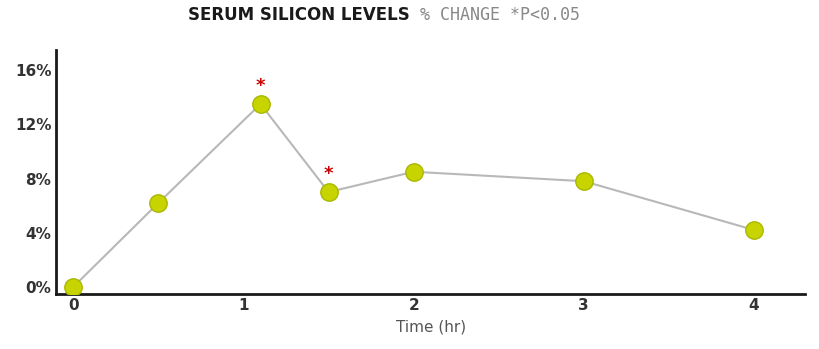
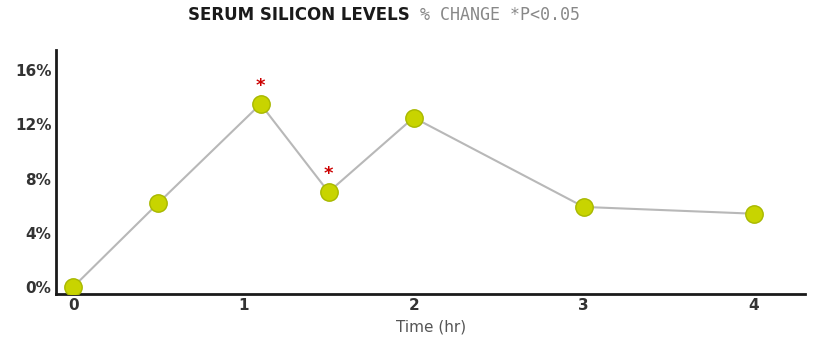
2: 8.5% -> 12.5%
3: 7.8% -> 5.9%
4: 4.2% -> 5.4%
